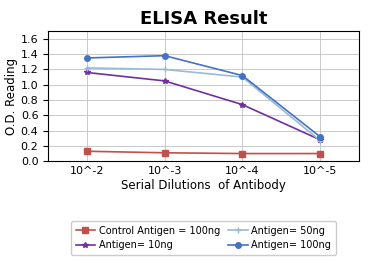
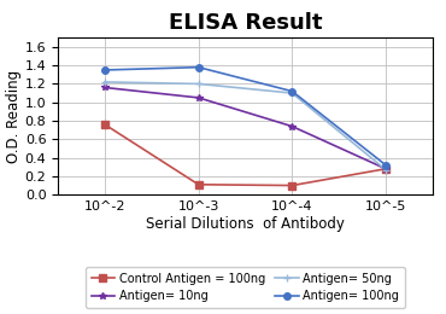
Control Antigen = 100ng/10^-2: 0.13 -> 0.76
Control Antigen = 100ng/10^-5: 0.10 -> 0.28
